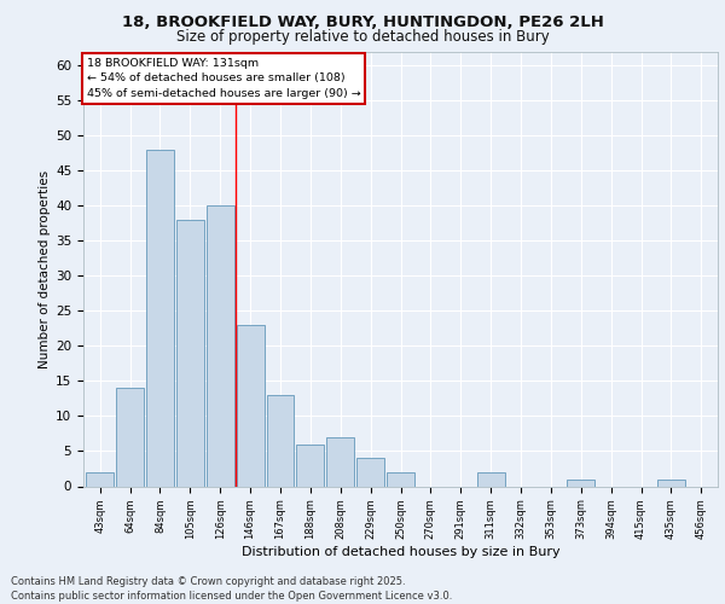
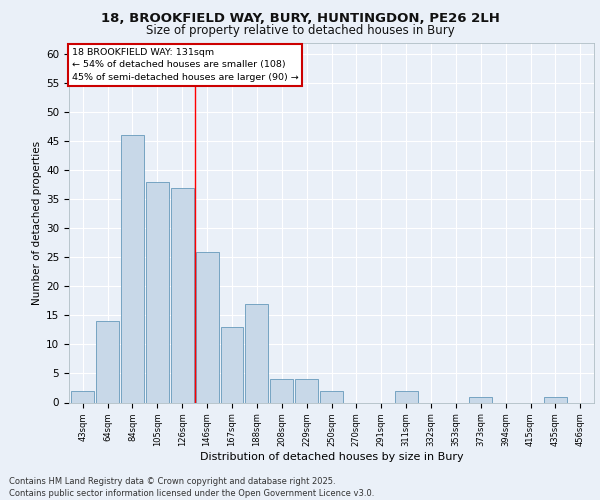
84sqm: 48 -> 46
126sqm: 40 -> 37
146sqm: 23 -> 26
188sqm: 6 -> 17
208sqm: 7 -> 4
